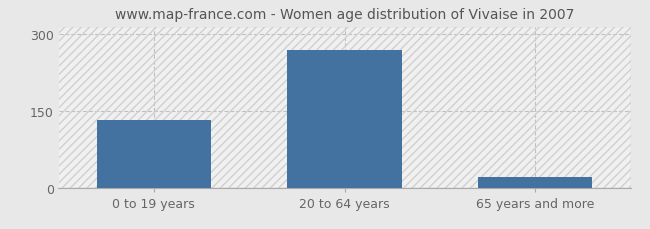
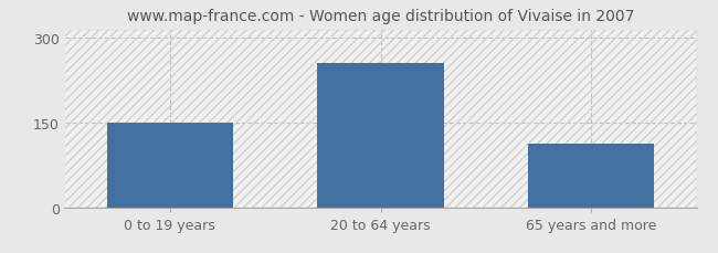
0 to 19 years: 133 -> 150
20 to 64 years: 270 -> 256
65 years and more: 20 -> 112
